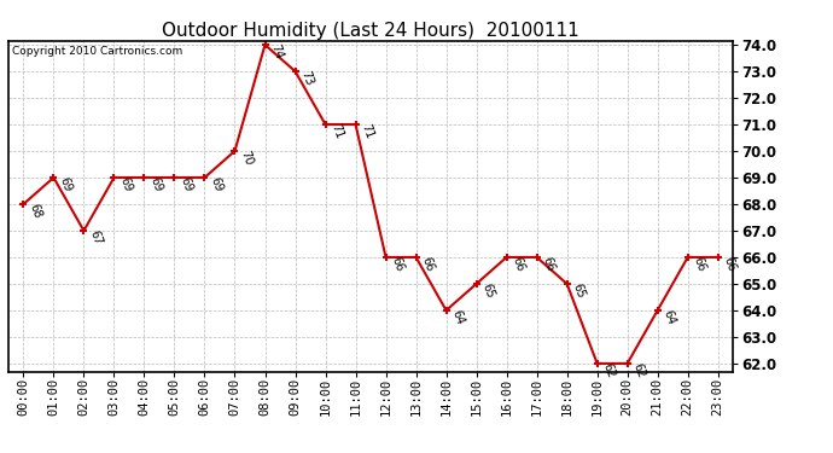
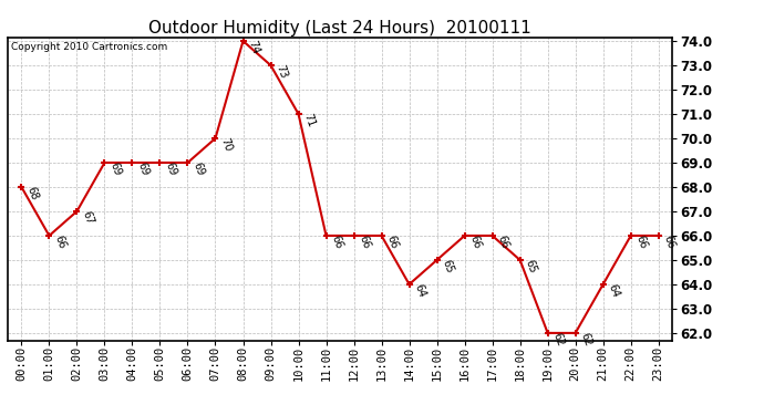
01:00: 69 -> 66
11:00: 71 -> 66
